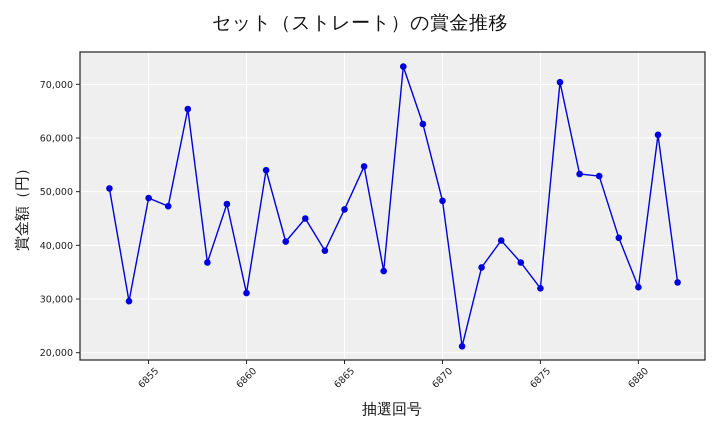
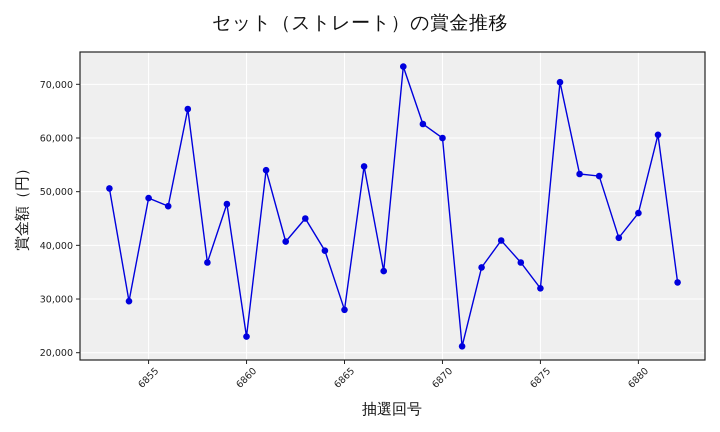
6860: 31000 -> 23000
6865: 47000 -> 28000
6870: 48000 -> 60000
6880: 32000 -> 46000
